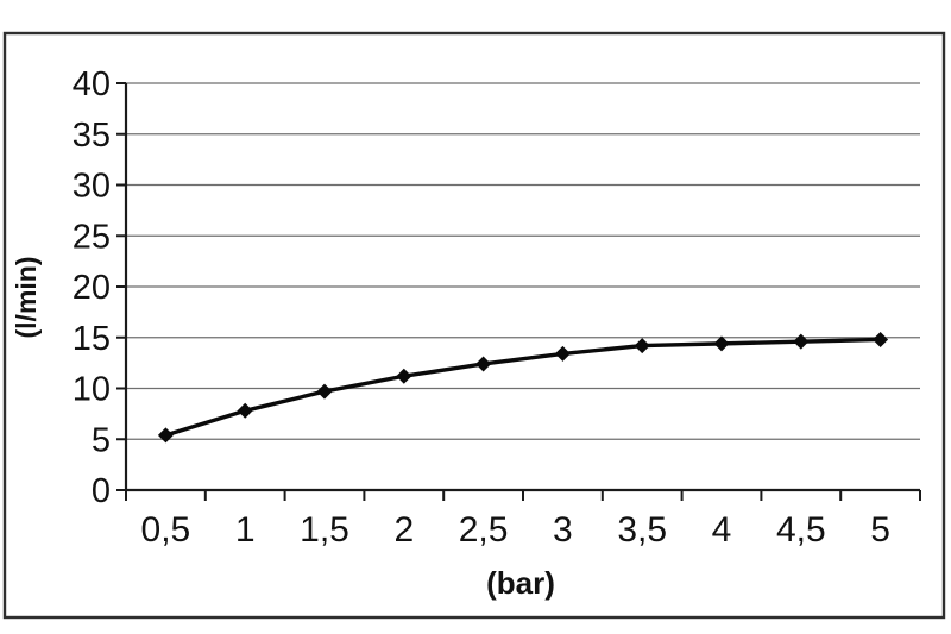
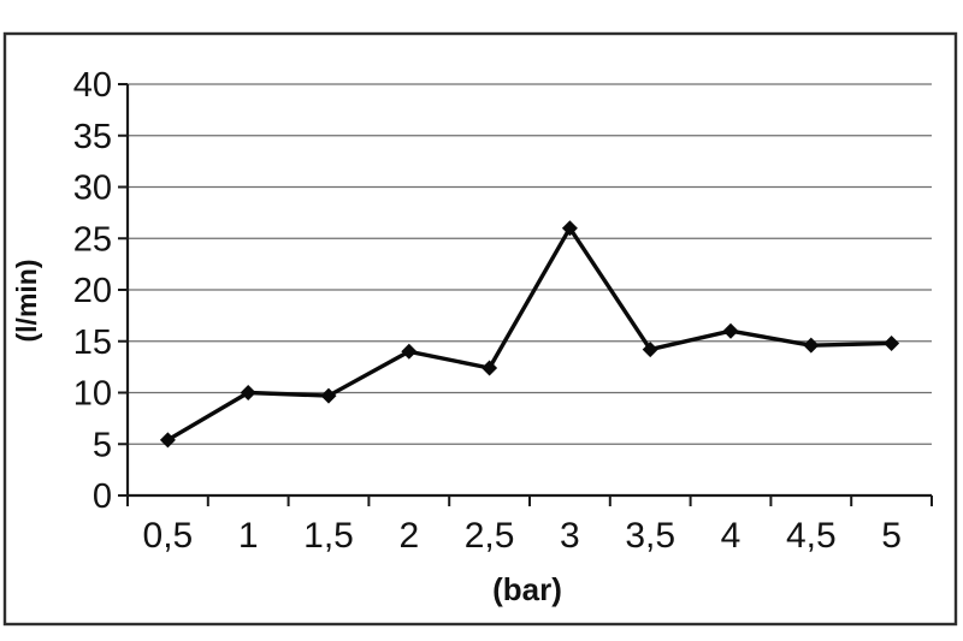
1: 8 -> 10
2: 11 -> 14
3: 13 -> 26
4: 14 -> 16
